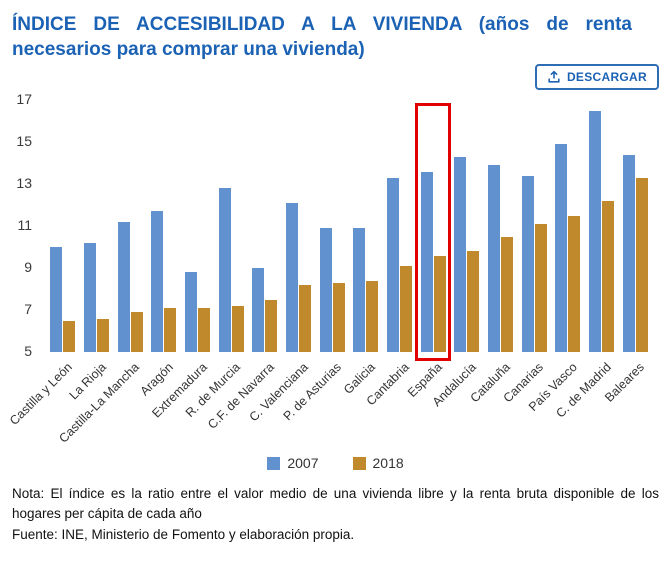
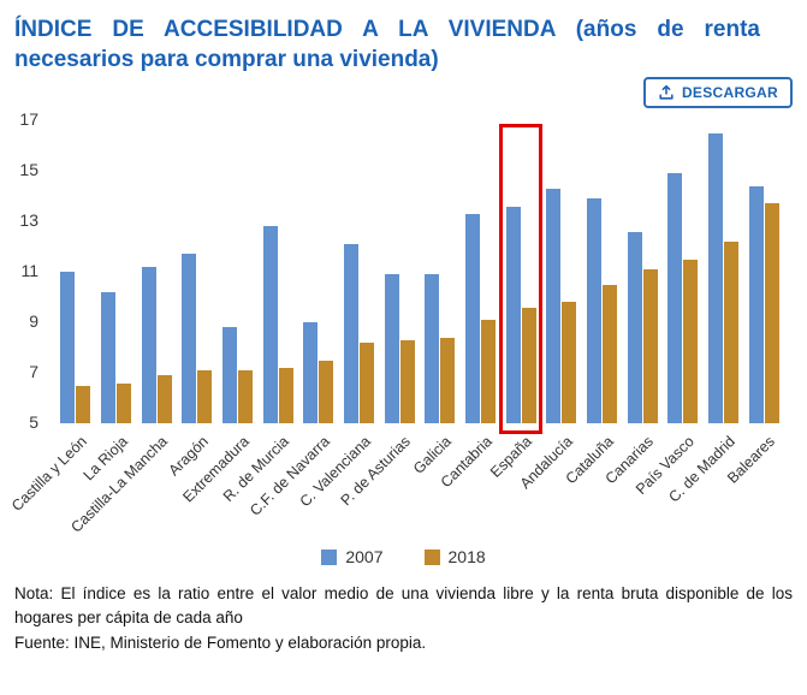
2007/Castilla y León: 10.0 -> 11.0
2007/Canarias: 13.4 -> 12.6
2018/Baleares: 13.3 -> 13.7
